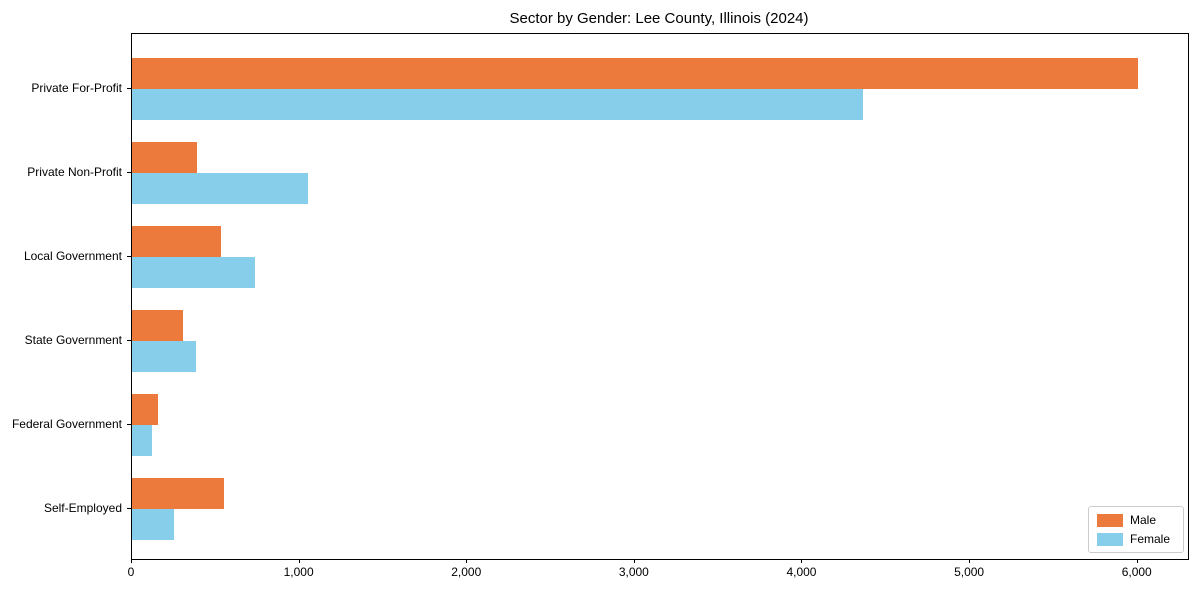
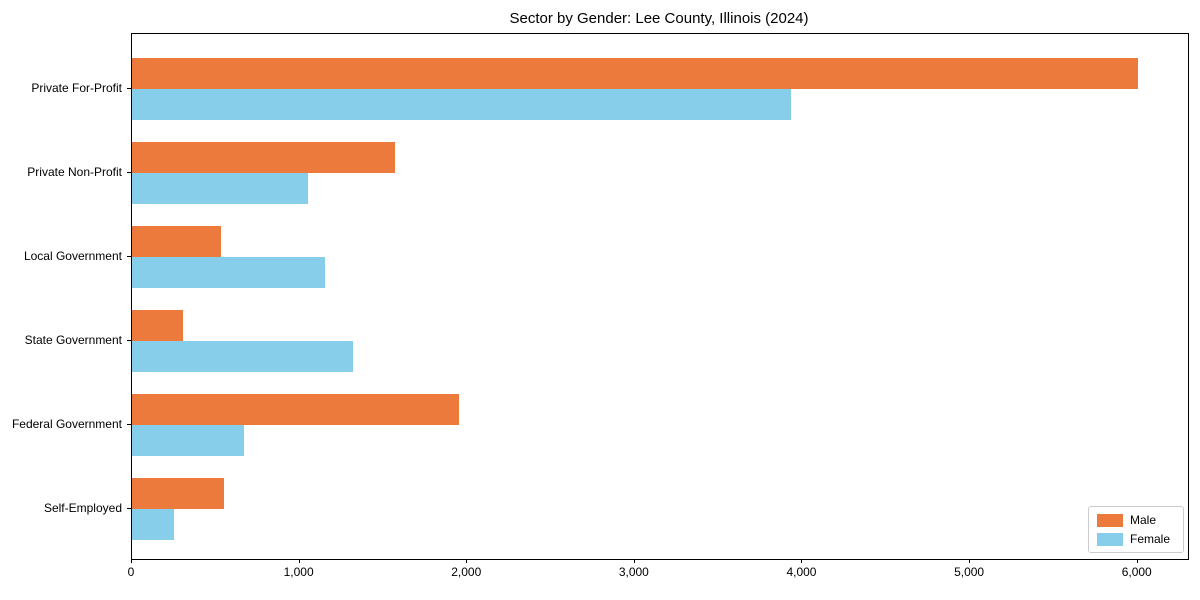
Female/Private For-Profit: 4360 -> 3930
Male/Private Non-Profit: 380 -> 1570
Female/Local Government: 740 -> 1150
Female/State Government: 380 -> 1320
Male/Federal Government: 160 -> 1950
Female/Federal Government: 120 -> 670
